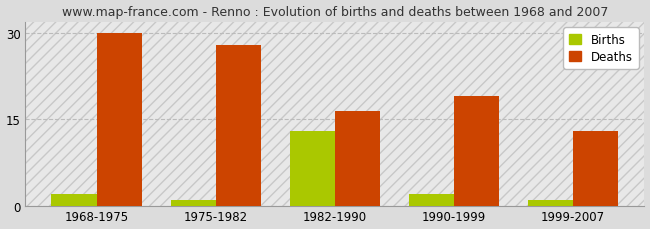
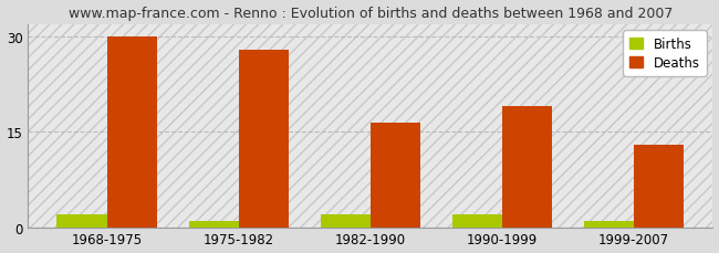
Births/1982-1990: 13 -> 2
